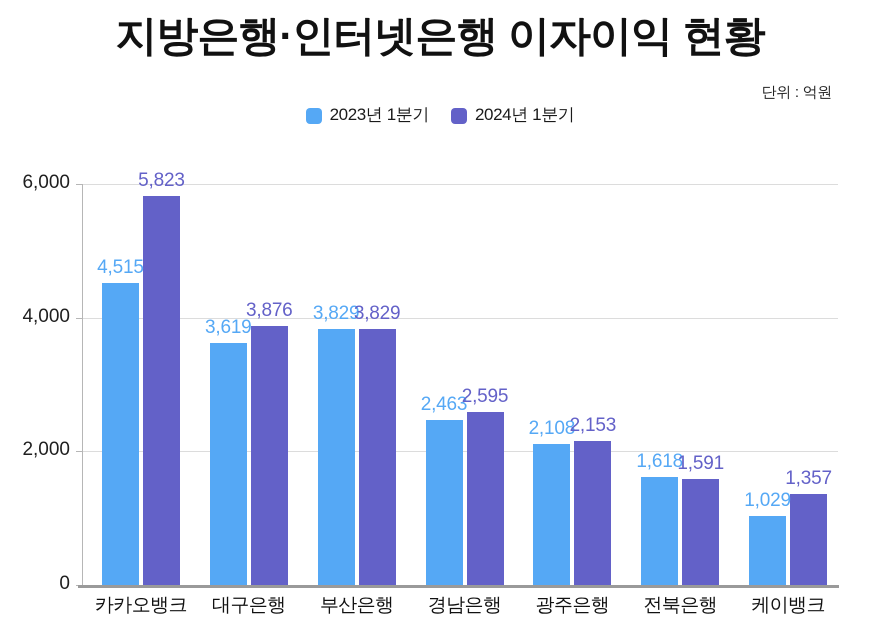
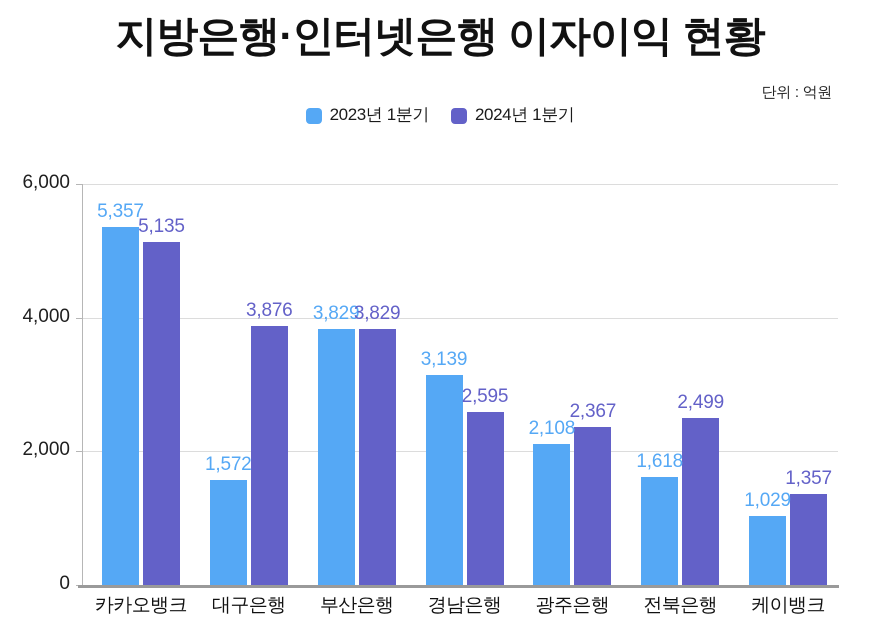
2023년 1분기/카카오뱅크: 4,515 -> 5,357
2024년 1분기/카카오뱅크: 5,823 -> 5,135
2023년 1분기/대구은행: 3,619 -> 1,572
2023년 1분기/경남은행: 2,463 -> 3,139
2024년 1분기/광주은행: 2,153 -> 2,367
2024년 1분기/전북은행: 1,591 -> 2,499
